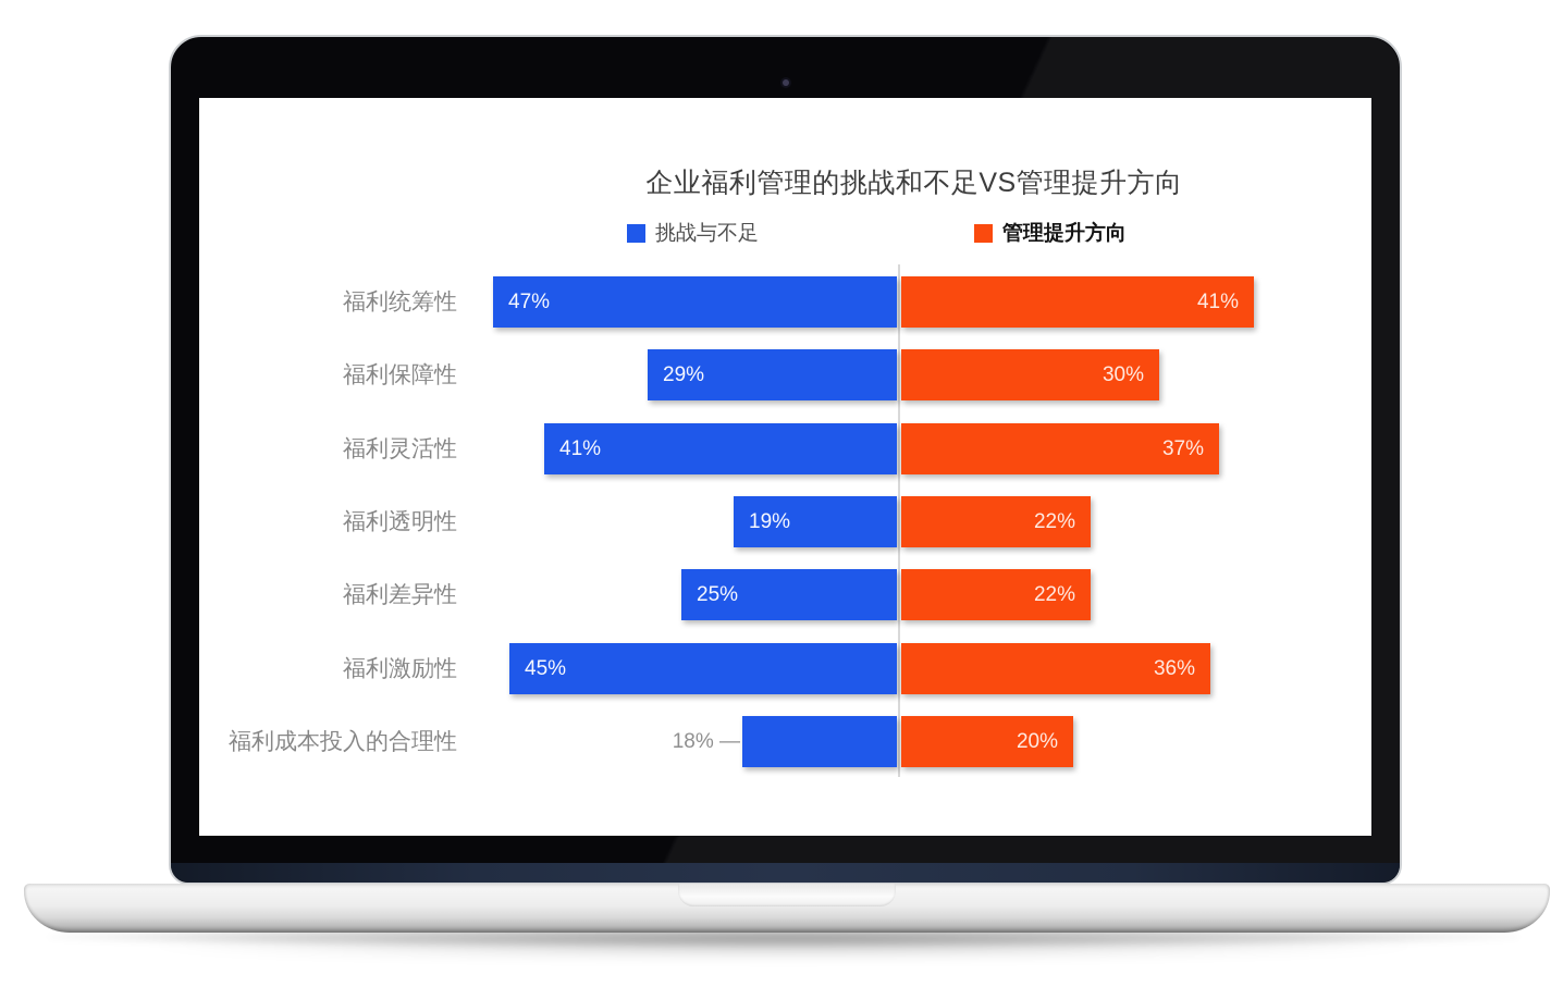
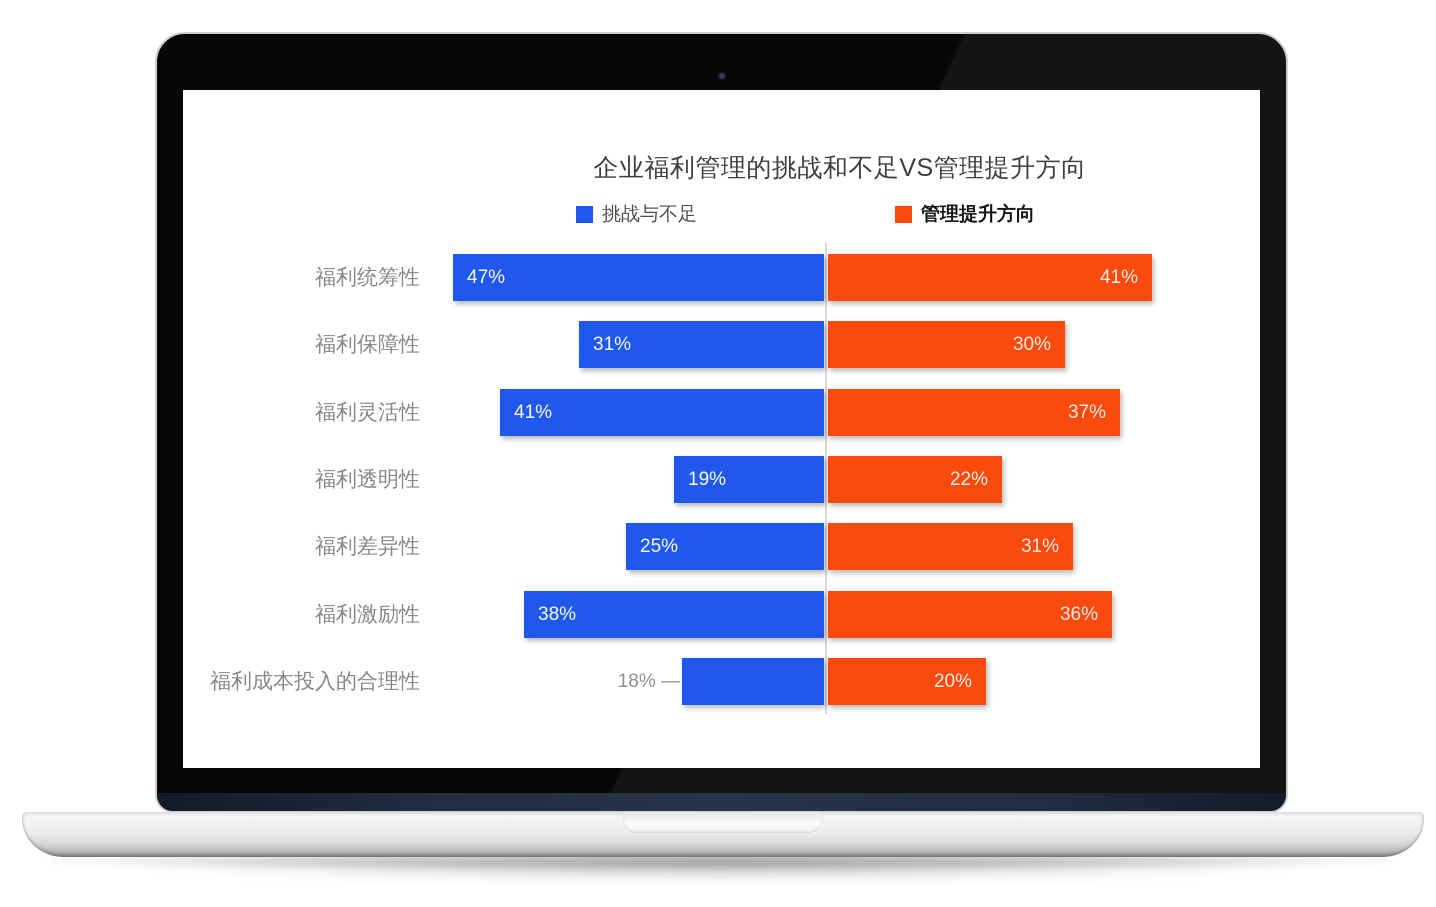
挑战与不足/福利保障性: 29% -> 31%
管理提升方向/福利差异性: 22% -> 31%
挑战与不足/福利激励性: 45% -> 38%
